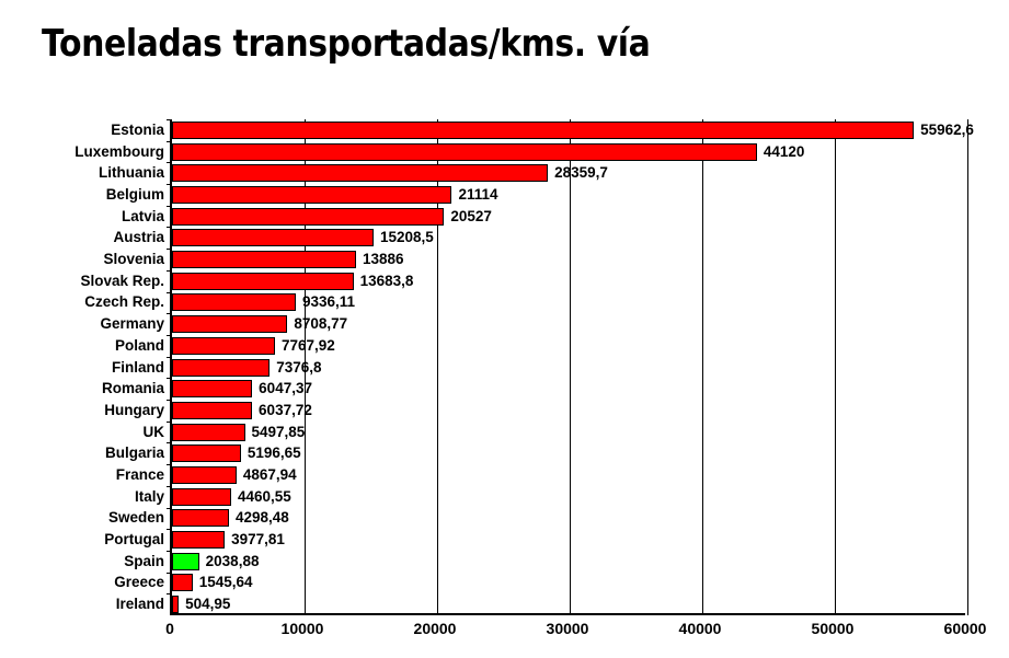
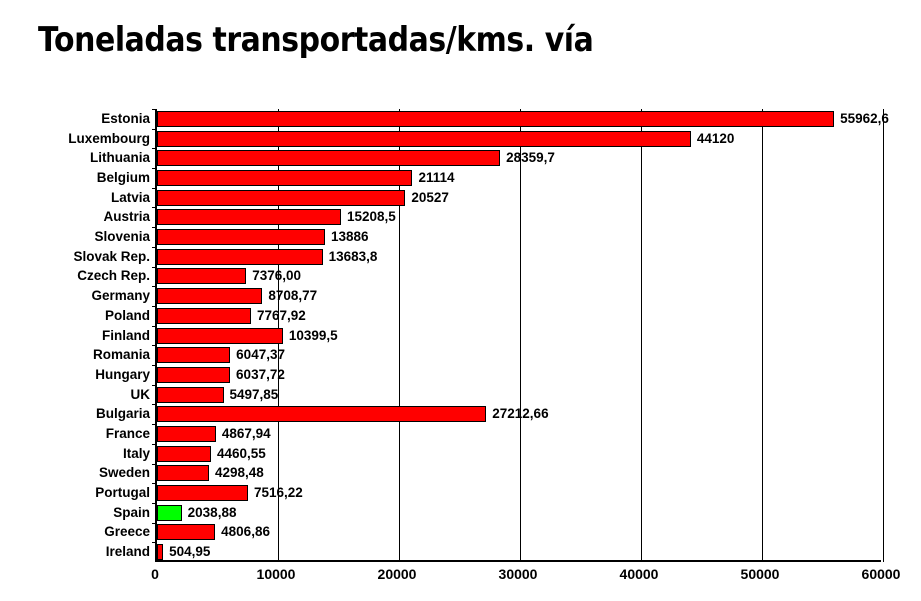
Czech Rep.: 9336,11 -> 7376,00
Finland: 7376,8 -> 10399,5
Bulgaria: 5196,65 -> 27212,66
Portugal: 3977,81 -> 7516,22
Greece: 1545,64 -> 4806,86
